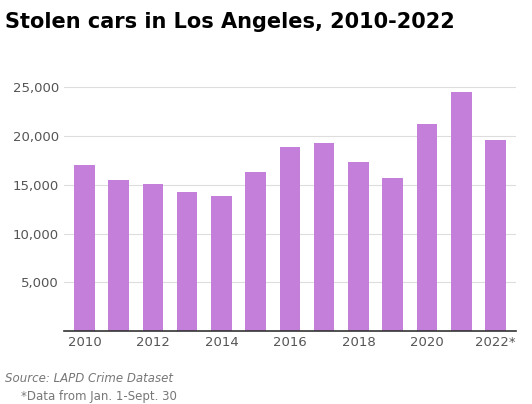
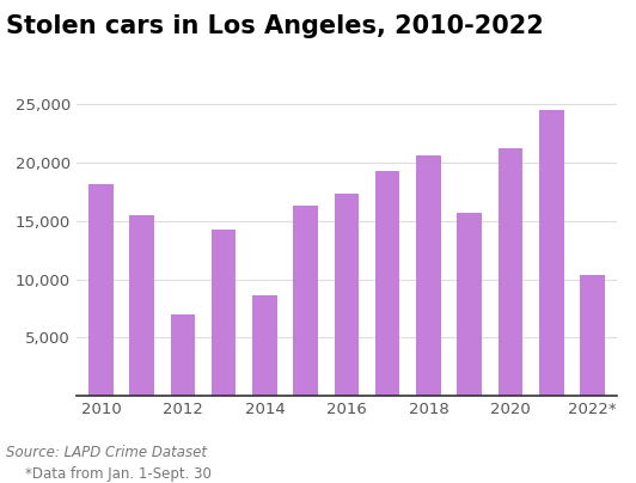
2010: 17,000 -> 18,200
2012: 15,100 -> 7,000
2014: 13,900 -> 8,600
2016: 18,900 -> 17,400
2018: 17,300 -> 20,600
2022*: 19,600 -> 10,400
